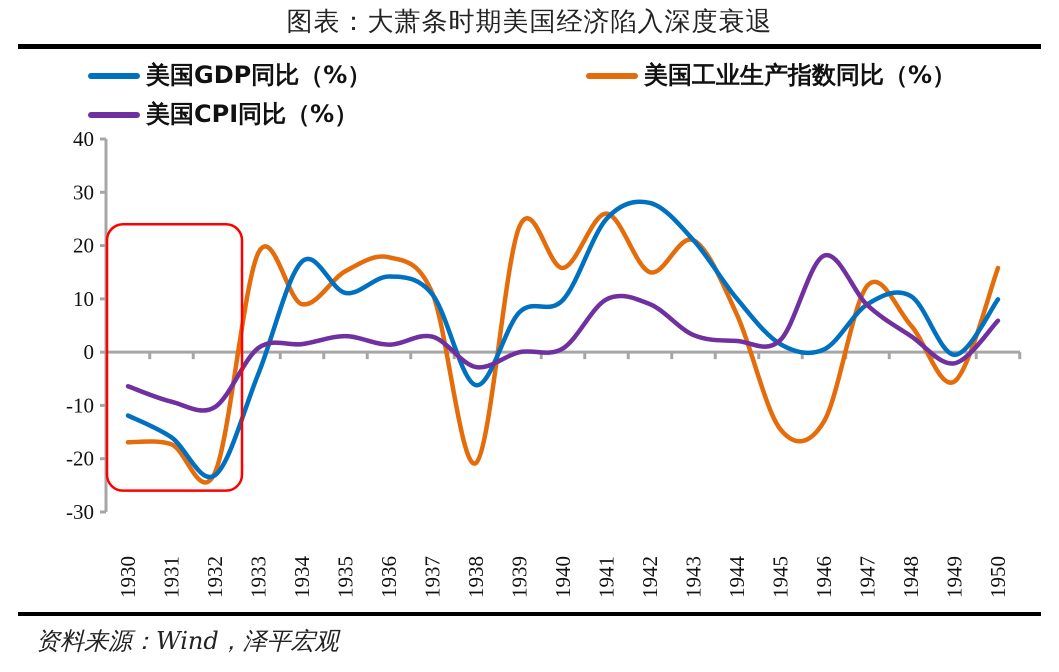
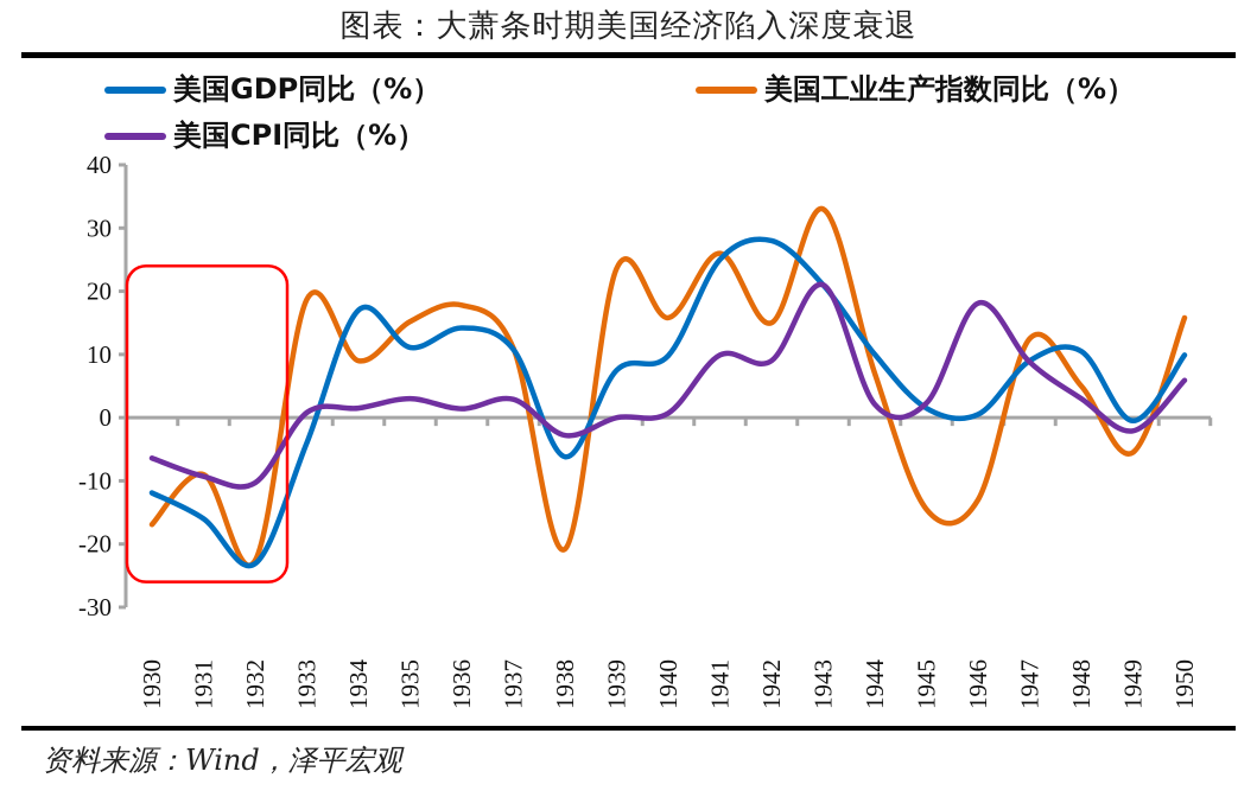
美国工业生产指数同比（%）/1931: -17 -> -9
美国工业生产指数同比（%）/1943: 21 -> 33
美国CPI同比（%）/1943: 3 -> 21
